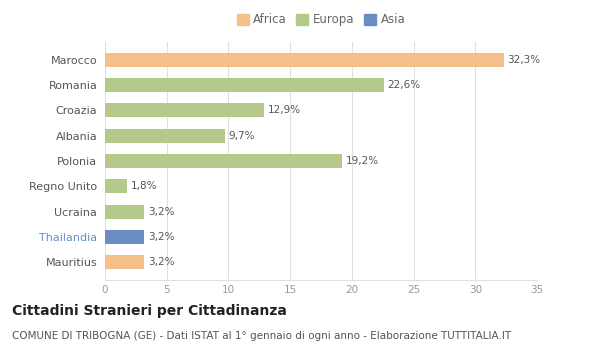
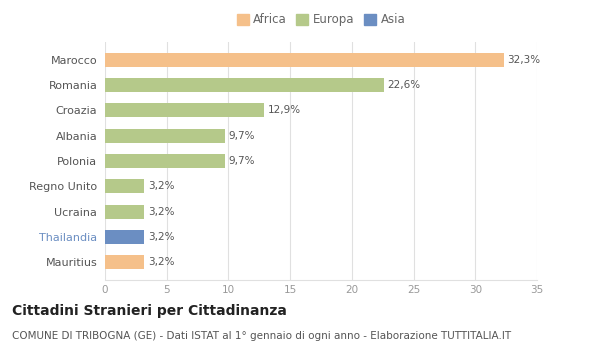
Polonia: 19,2% -> 9,7%
Regno Unito: 1,8% -> 3,2%
